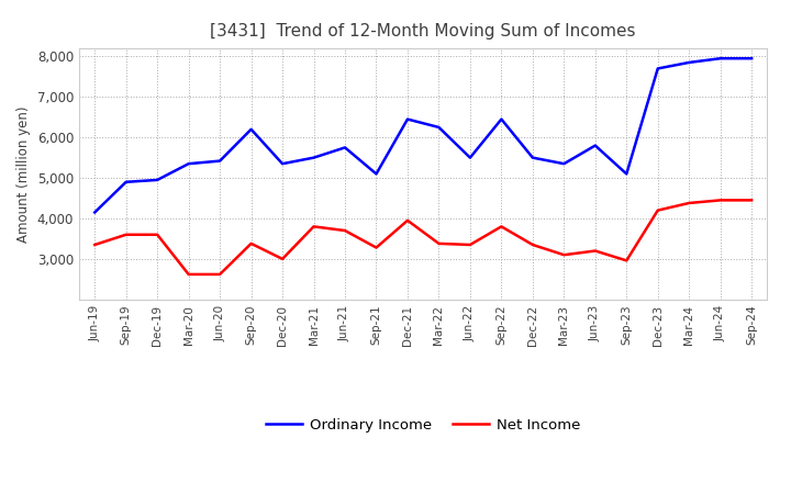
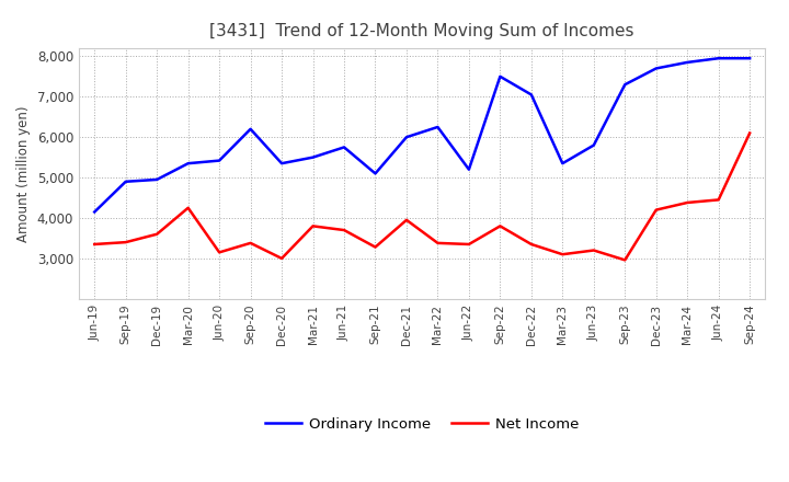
Net Income/Sep-19: 3,600 -> 3,400
Net Income/Mar-20: 2,620 -> 4,250
Net Income/Jun-20: 2,620 -> 3,150
Ordinary Income/Dec-21: 6,450 -> 6,000
Ordinary Income/Jun-22: 5,500 -> 5,200
Ordinary Income/Sep-22: 6,450 -> 7,500
Ordinary Income/Dec-22: 5,500 -> 7,050
Ordinary Income/Sep-23: 5,100 -> 7,300
Net Income/Sep-24: 4,450 -> 6,100
